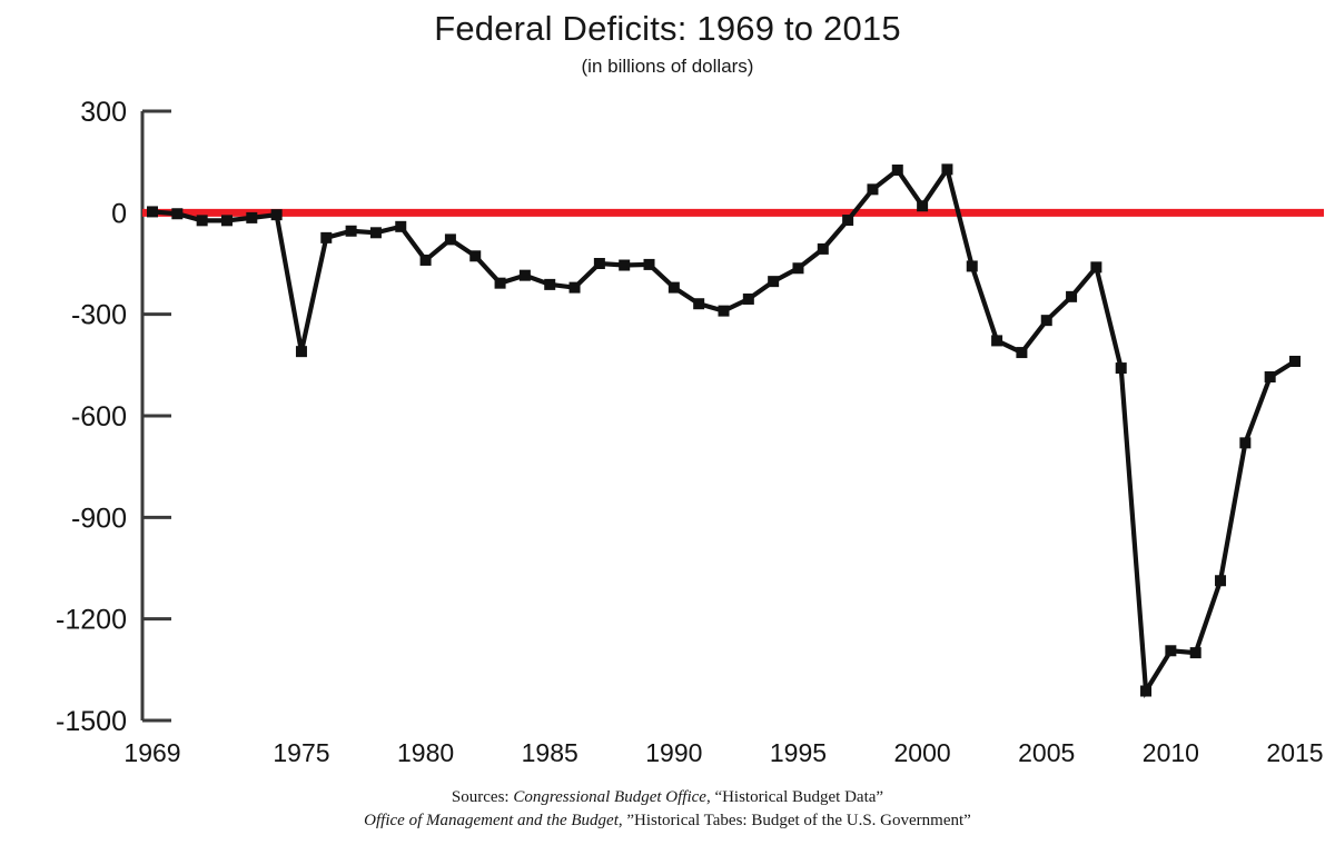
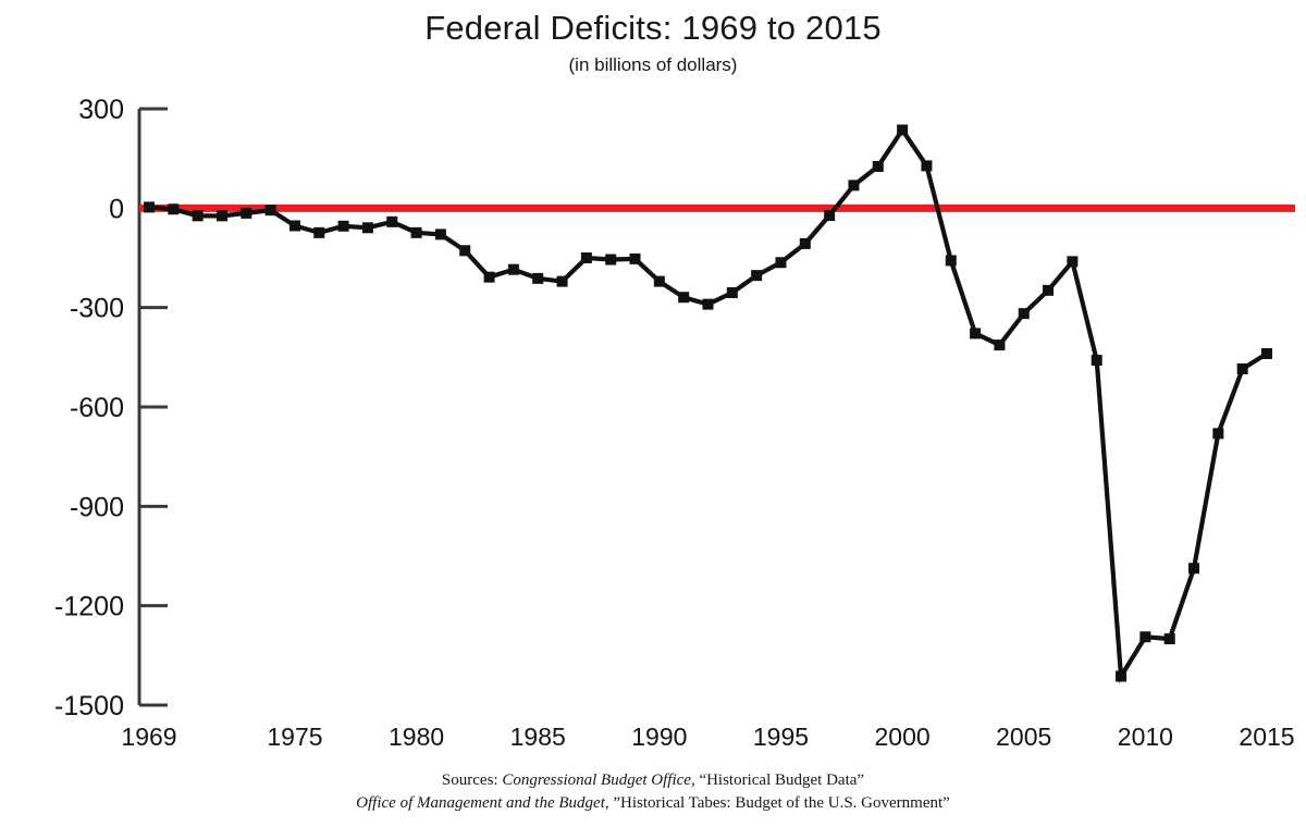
1975: -410 -> -50
1980: -140 -> -70
2000: 20 -> 240
